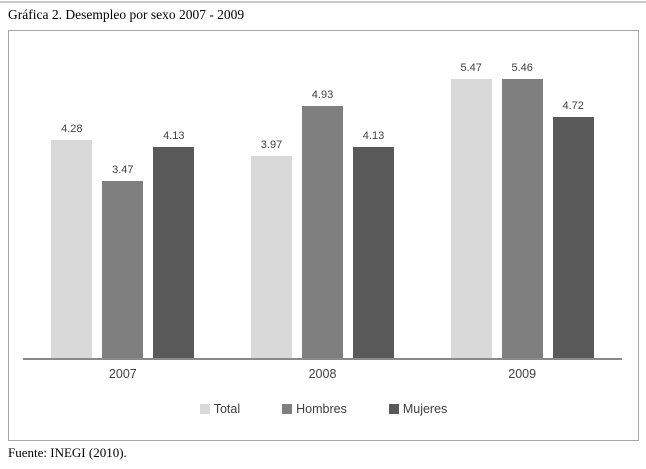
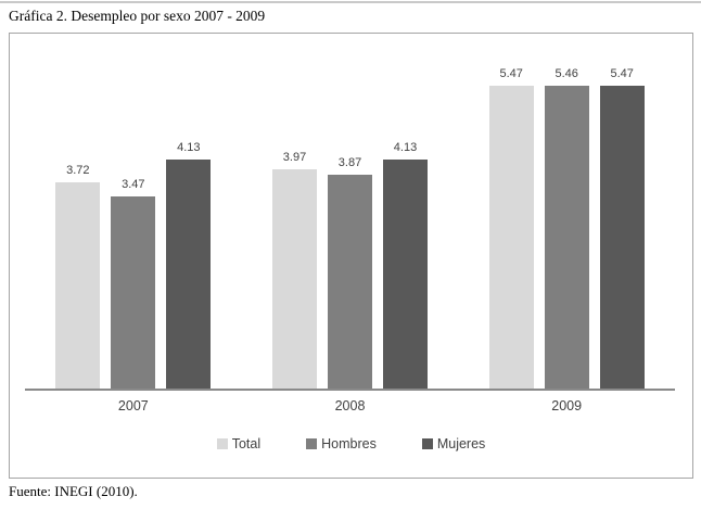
Total/2007: 4.28 -> 3.72
Hombres/2008: 4.93 -> 3.87
Mujeres/2009: 4.72 -> 5.47
